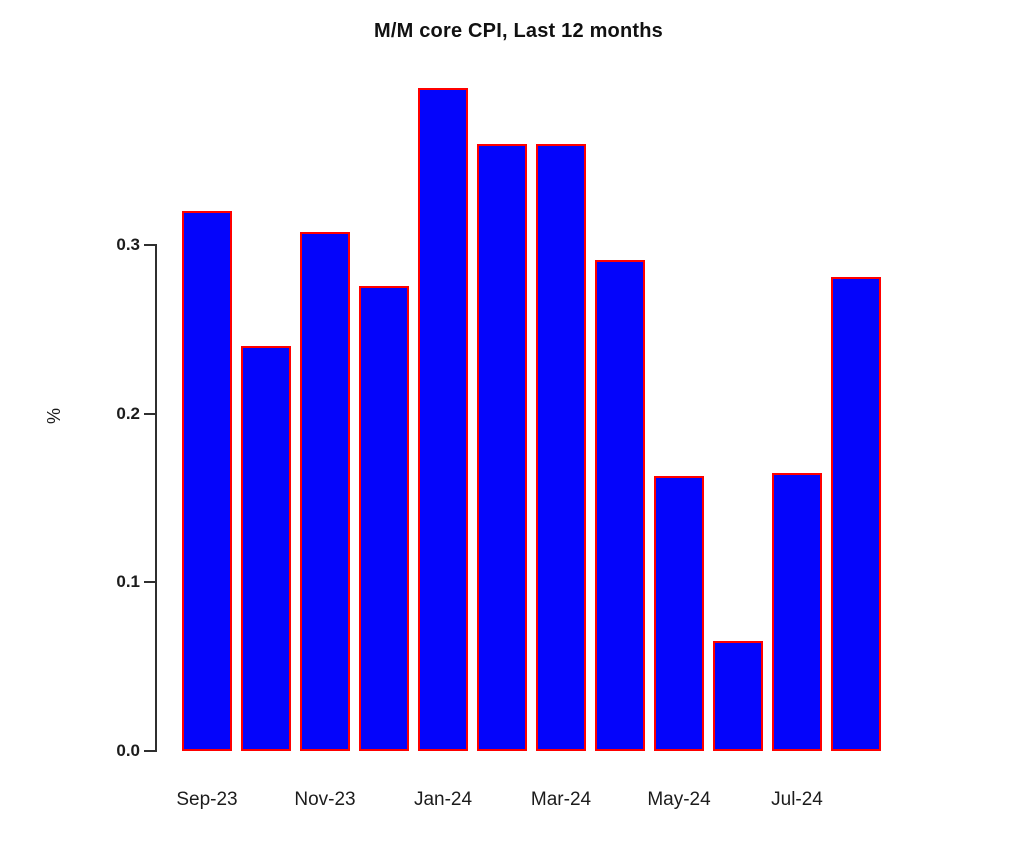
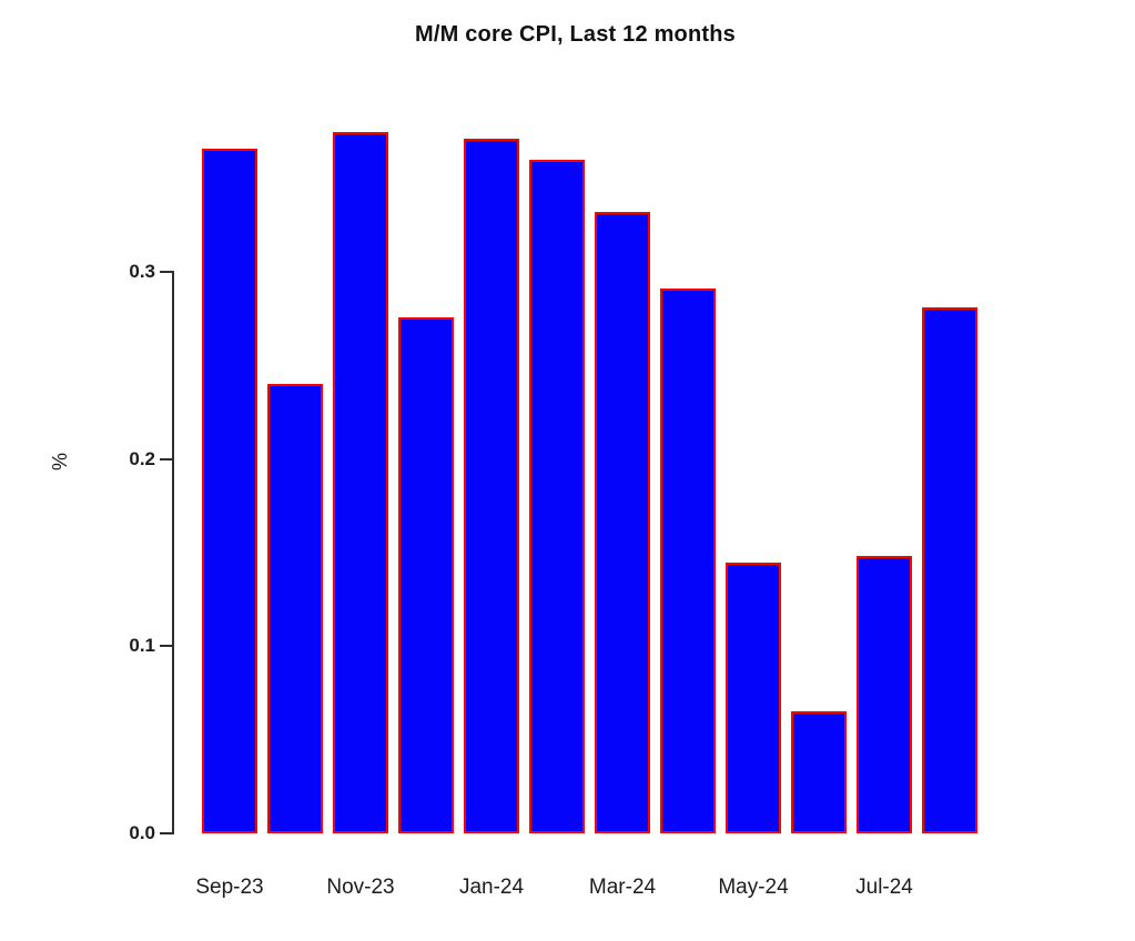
Sep-23: 0.320 -> 0.366
Nov-23: 0.308 -> 0.375
Jan-24: 0.393 -> 0.371
Mar-24: 0.360 -> 0.332
May-24: 0.163 -> 0.145
Jul-24: 0.165 -> 0.148
